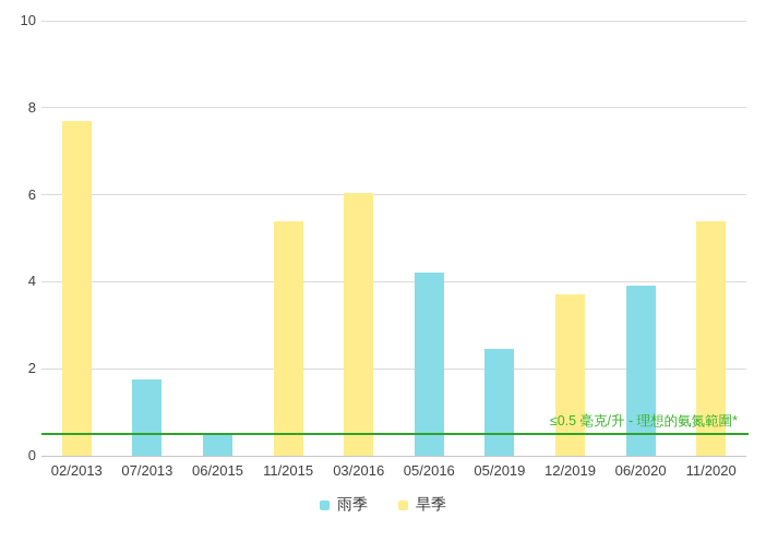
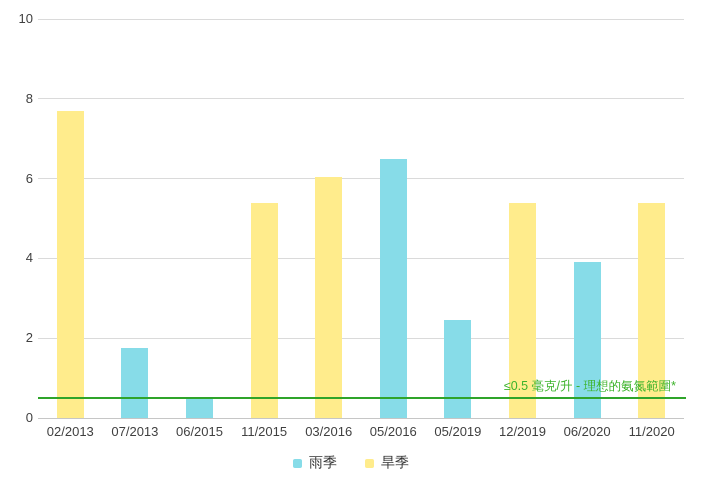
雨季/05/2016: 4.2 -> 6.5
旱季/12/2019: 3.7 -> 5.4
